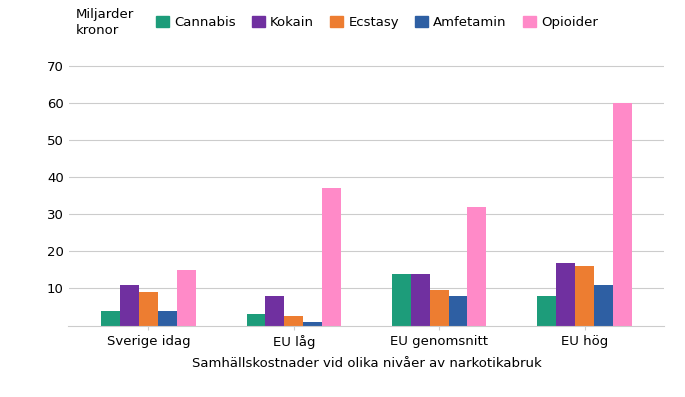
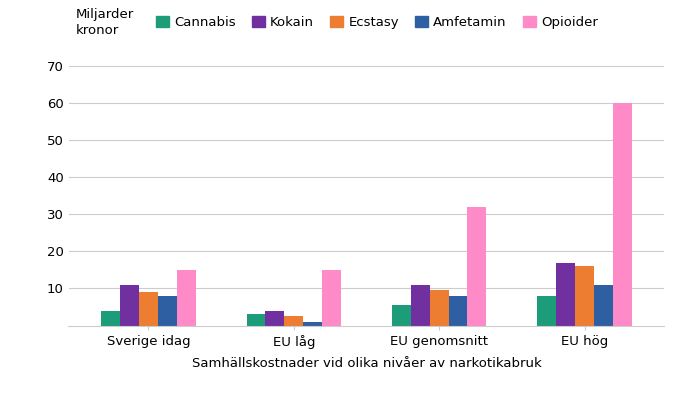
Amfetamin/Sverige idag: 4 -> 8
Kokain/EU låg: 8 -> 4
Opioider/EU låg: 37 -> 15
Cannabis/EU genomsnitt: 14.0 -> 5.5
Kokain/EU genomsnitt: 14 -> 11
